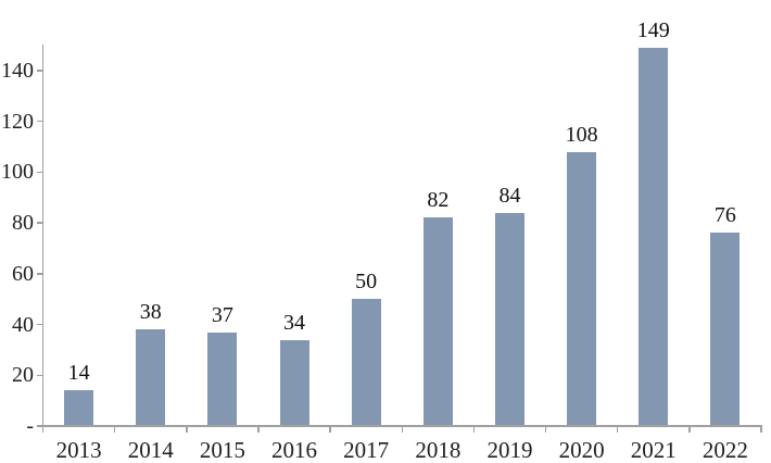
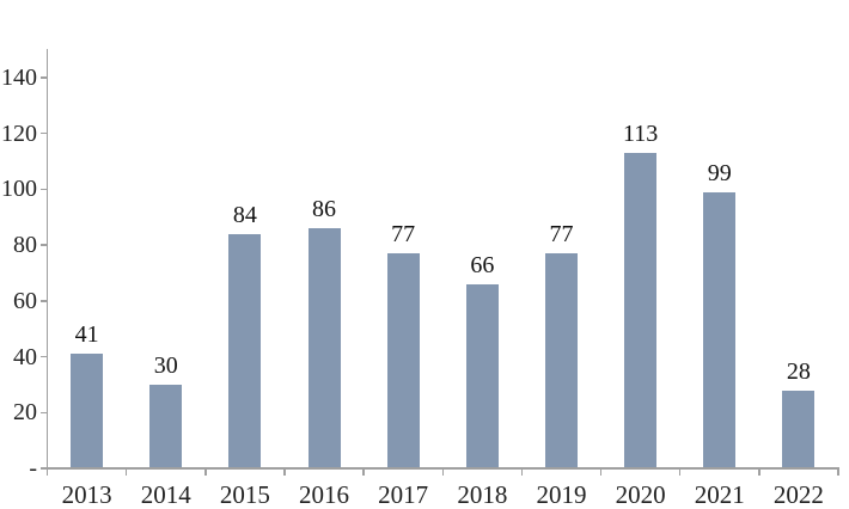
2013: 14 -> 41
2014: 38 -> 30
2015: 37 -> 84
2016: 34 -> 86
2017: 50 -> 77
2018: 82 -> 66
2019: 84 -> 77
2020: 108 -> 113
2021: 149 -> 99
2022: 76 -> 28
